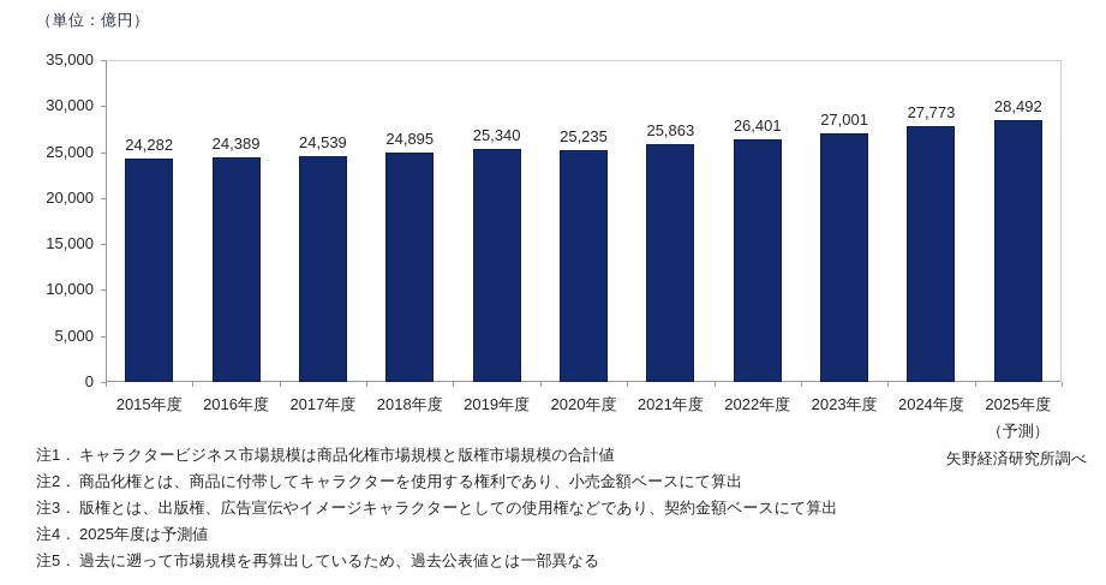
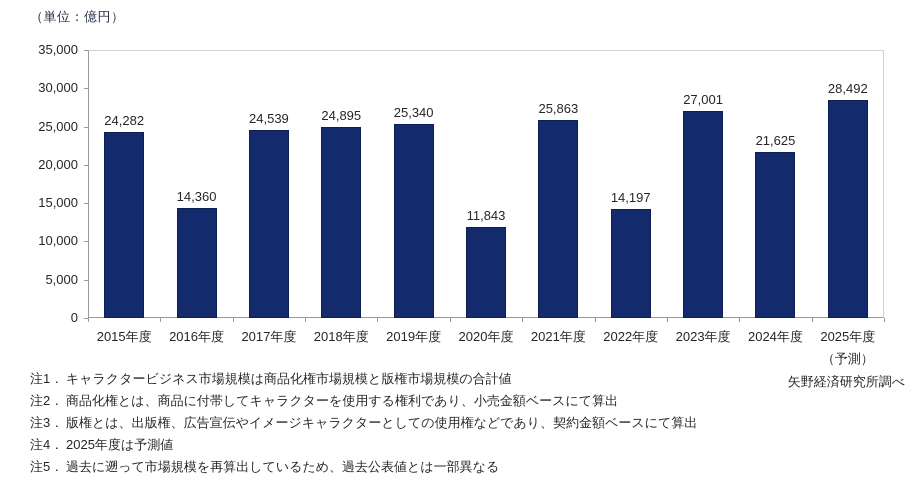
2016年度: 24,389 -> 14,360
2020年度: 25,235 -> 11,843
2022年度: 26,401 -> 14,197
2024年度: 27,773 -> 21,625
